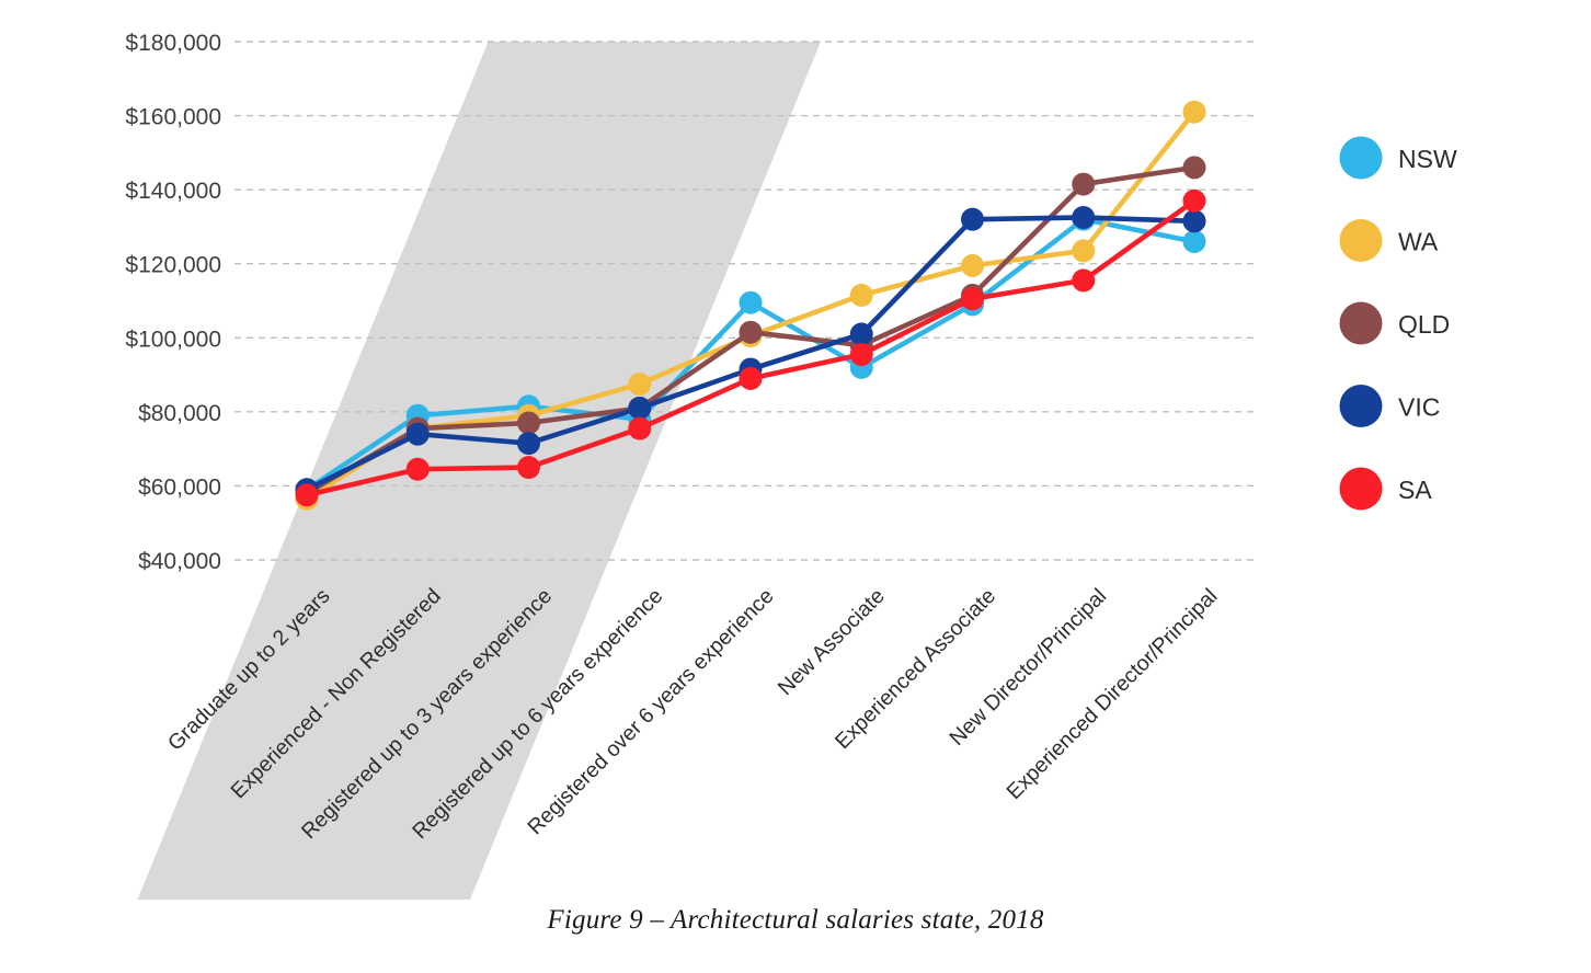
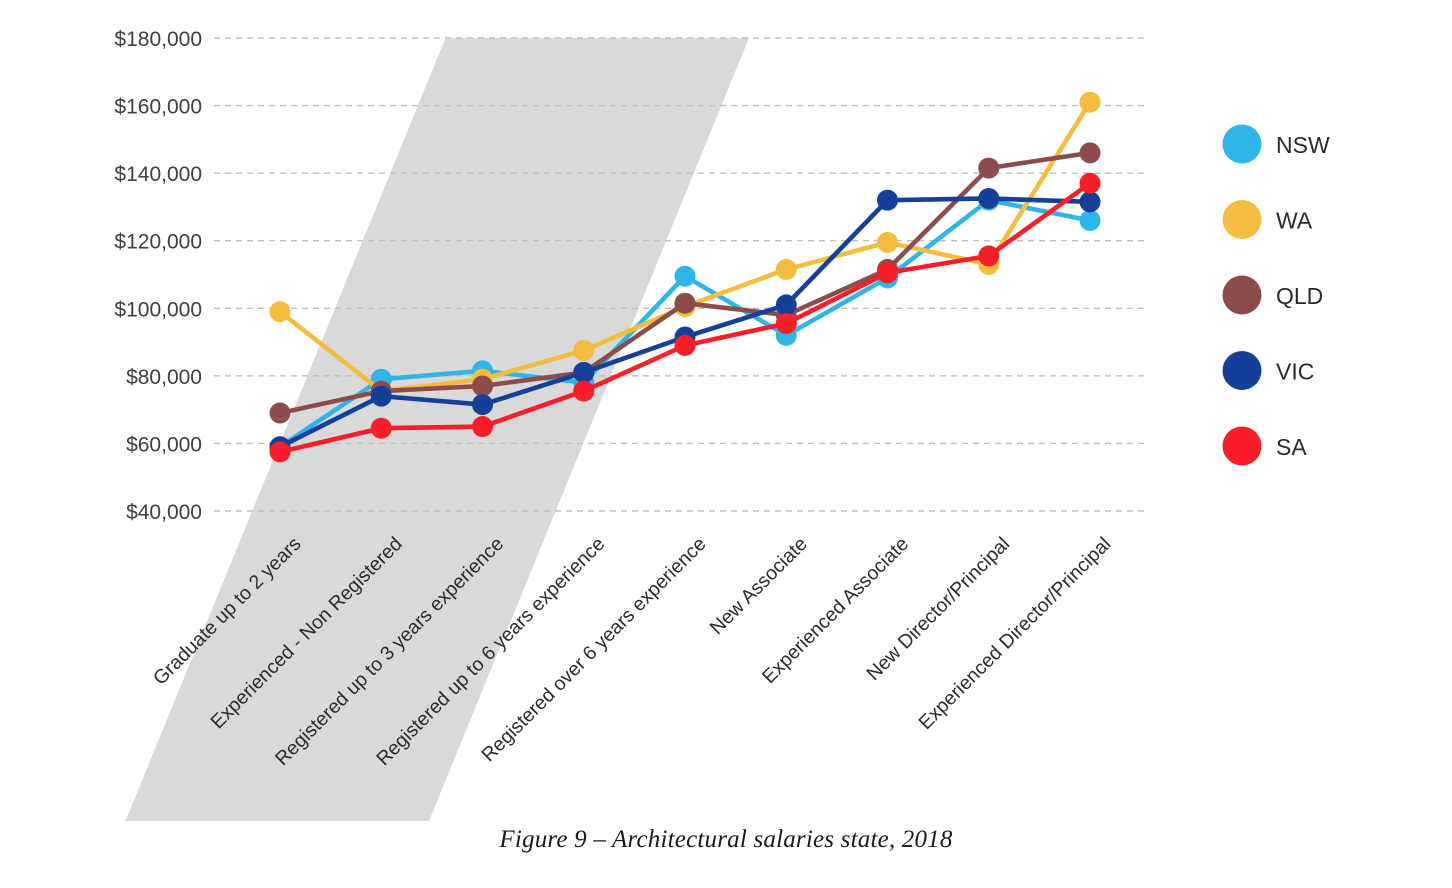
WA/Graduate up to 2 years: $56000 -> $99000
QLD/Graduate up to 2 years: $58000 -> $69000
WA/New Director/Principal: $124000 -> $113000
